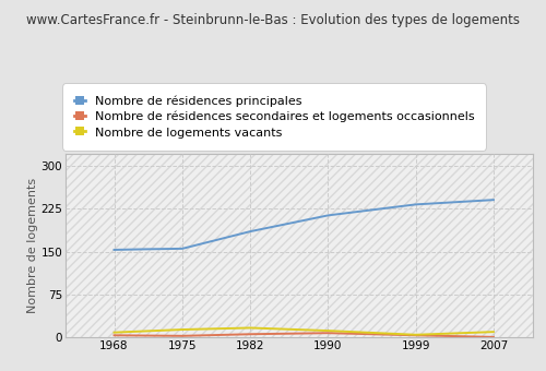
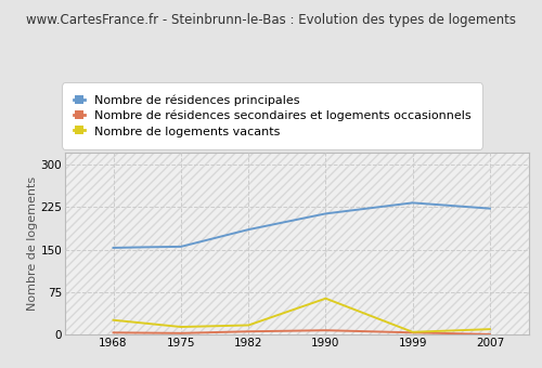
Nombre de logements vacants/1968: 9 -> 26
Nombre de logements vacants/1990: 12 -> 64
Nombre de résidences principales/2007: 240 -> 222
